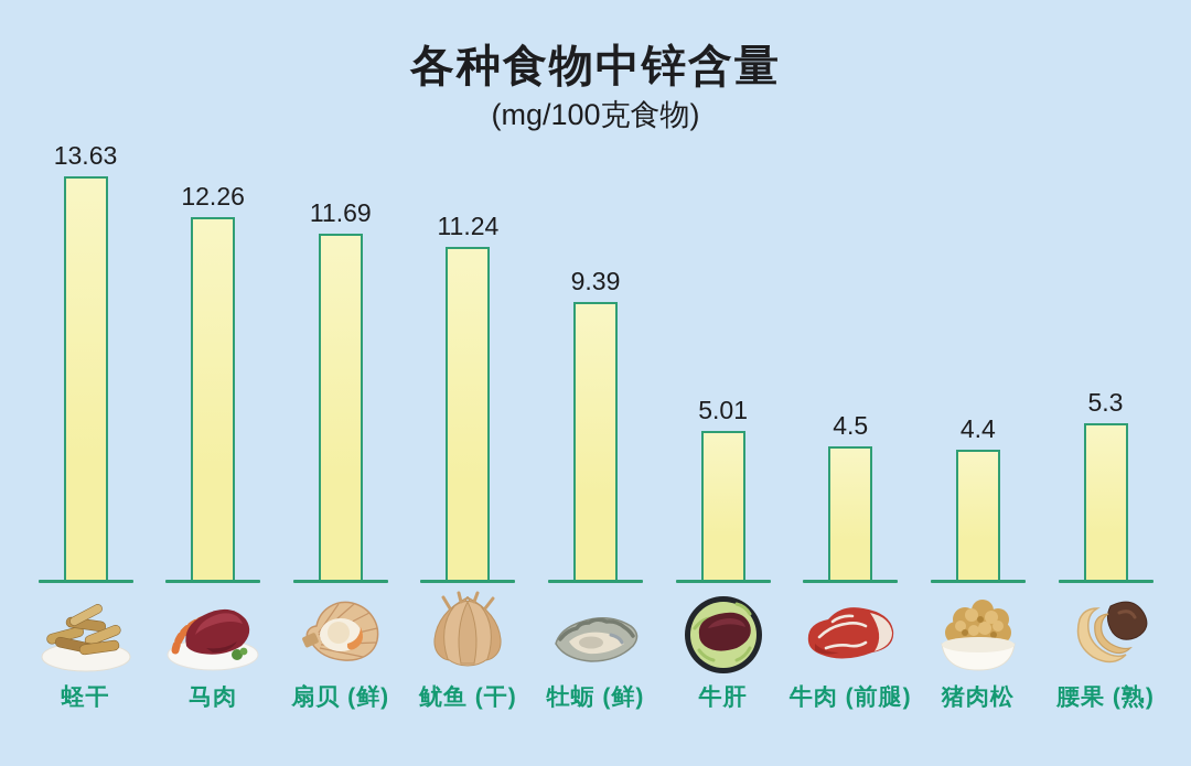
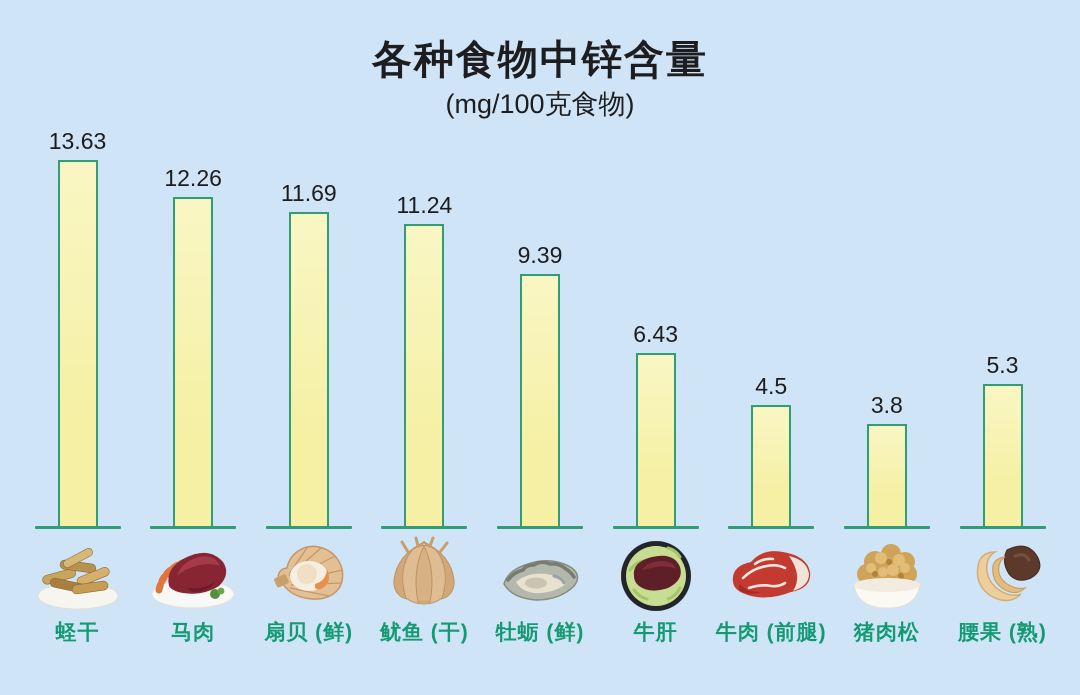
牛肝: 5.01 -> 6.43
猪肉松: 4.4 -> 3.8
